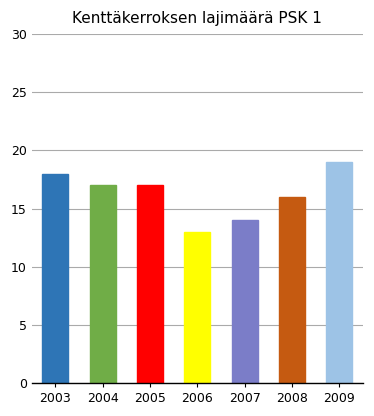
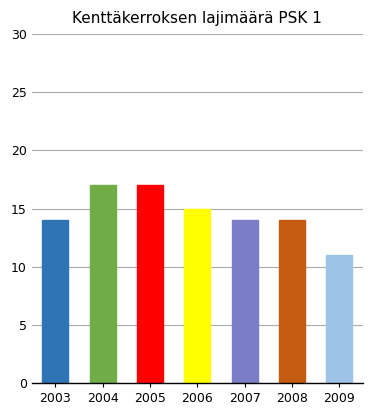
2003: 18 -> 14
2006: 13 -> 15
2008: 16 -> 14
2009: 19 -> 11
